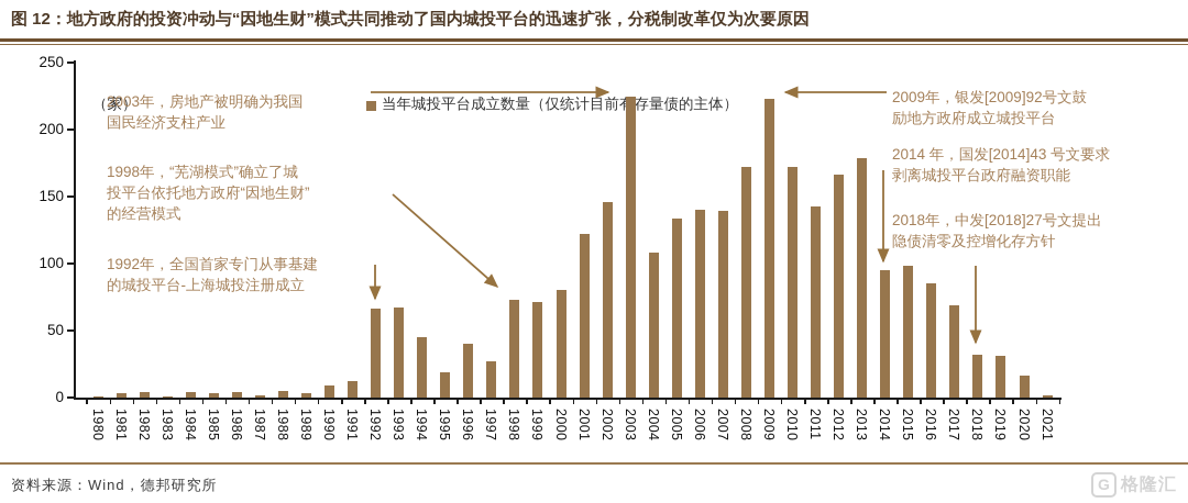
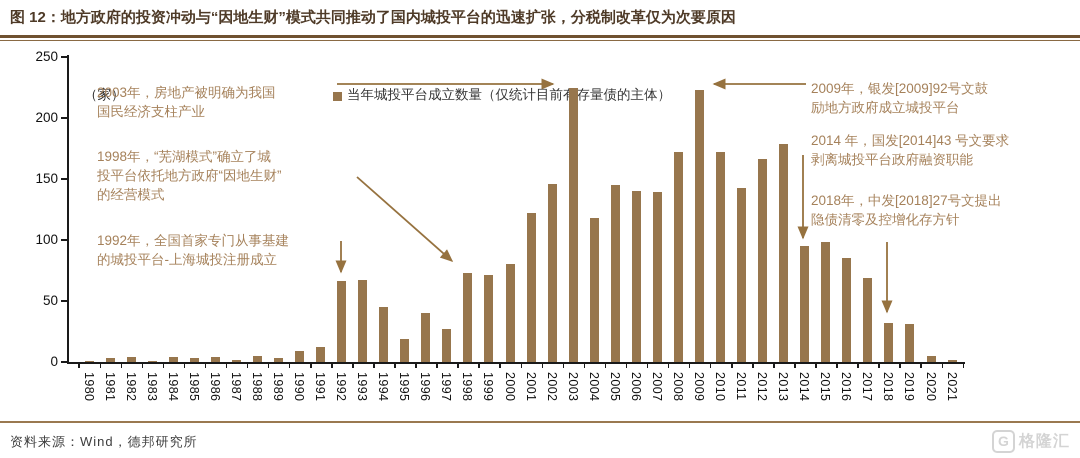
2004: 108 -> 118
2005: 134 -> 145
2020: 16 -> 5
